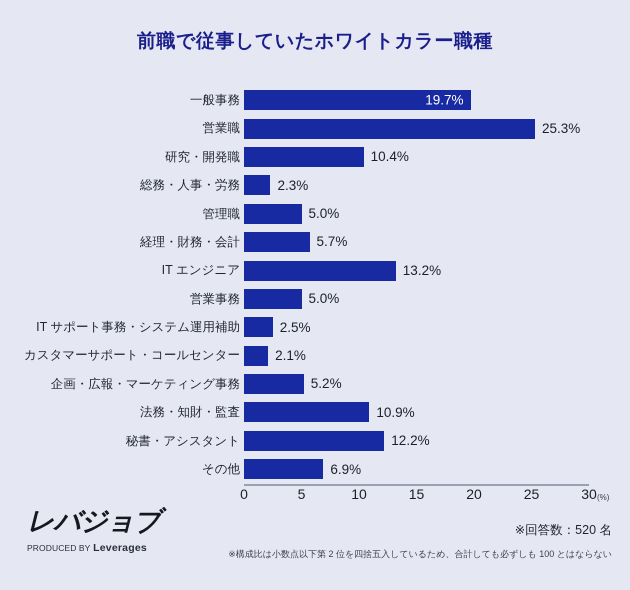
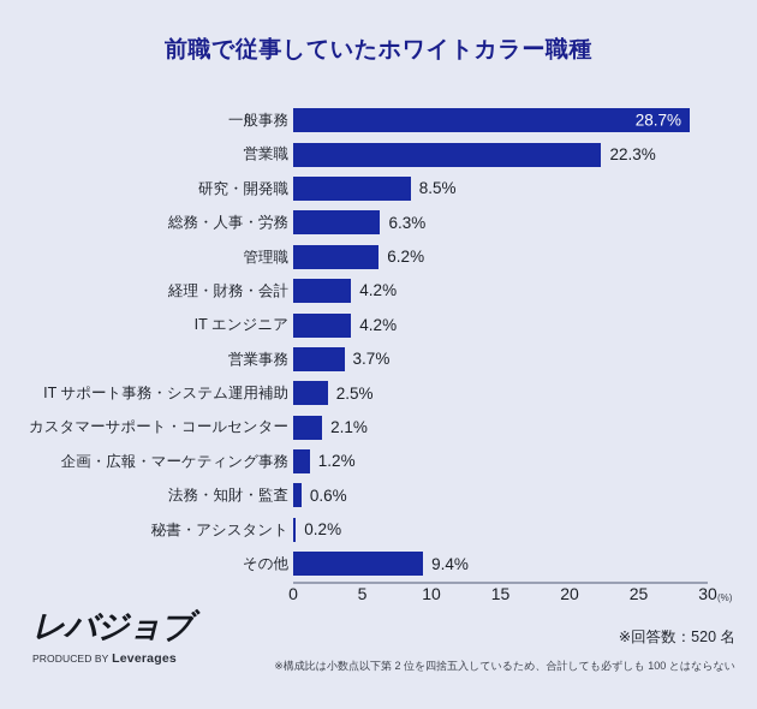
一般事務: 19.7% -> 28.7%
営業職: 25.3% -> 22.3%
研究・開発職: 10.4% -> 8.5%
総務・人事・労務: 2.3% -> 6.3%
管理職: 5.0% -> 6.2%
経理・財務・会計: 5.7% -> 4.2%
IT エンジニア: 13.2% -> 4.2%
営業事務: 5.0% -> 3.7%
企画・広報・マーケティング事務: 5.2% -> 1.2%
法務・知財・監査: 10.9% -> 0.6%
秘書・アシスタント: 12.2% -> 0.2%
その他: 6.9% -> 9.4%
